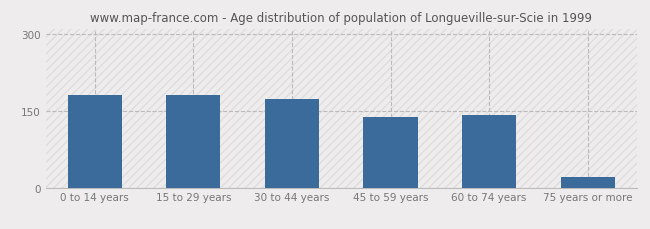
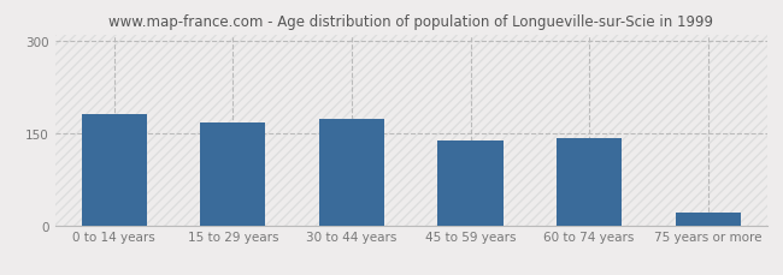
15 to 29 years: 180 -> 168
